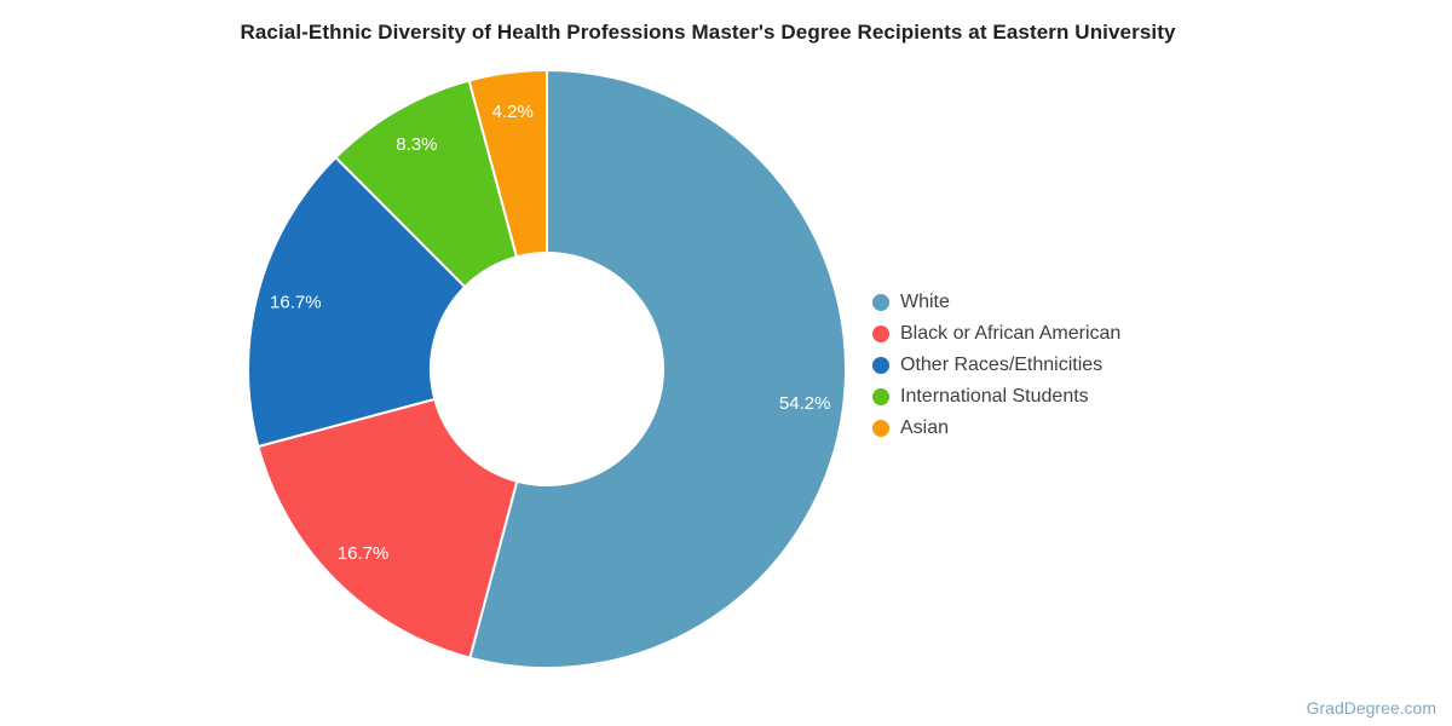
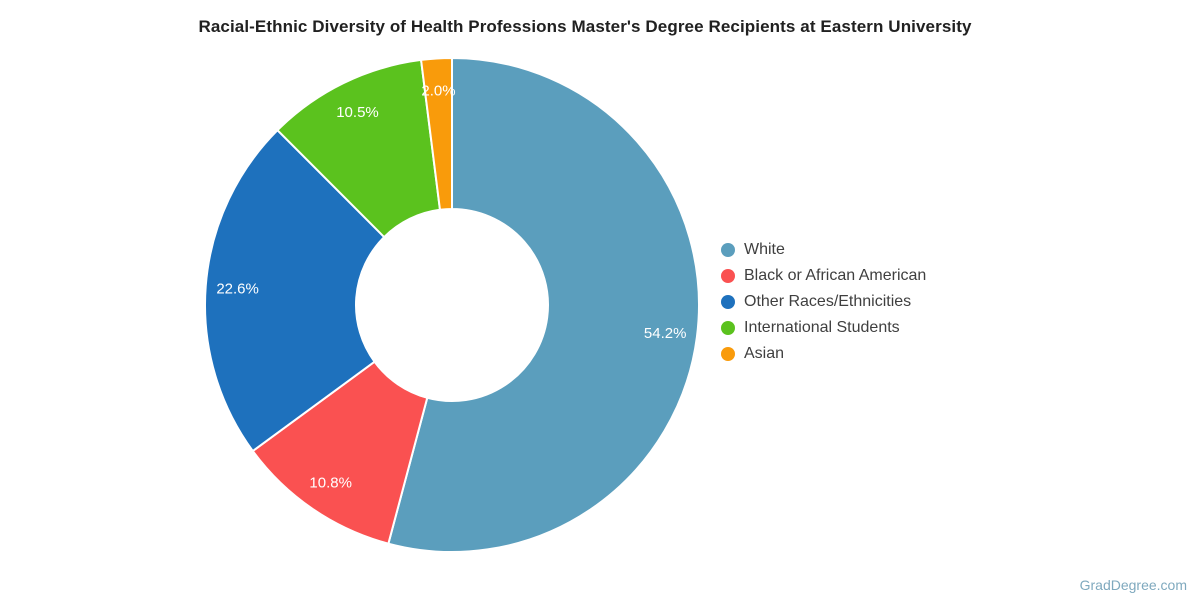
Black or African American: 16.7% -> 10.8%
Other Races/Ethnicities: 16.7% -> 22.6%
International Students: 8.3% -> 10.5%
Asian: 4.2% -> 2.0%
